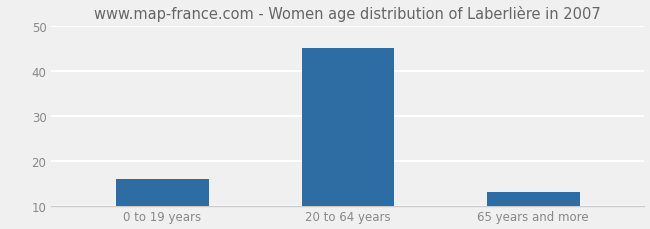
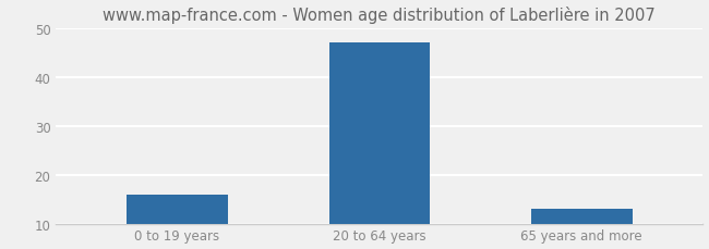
20 to 64 years: 45 -> 47
